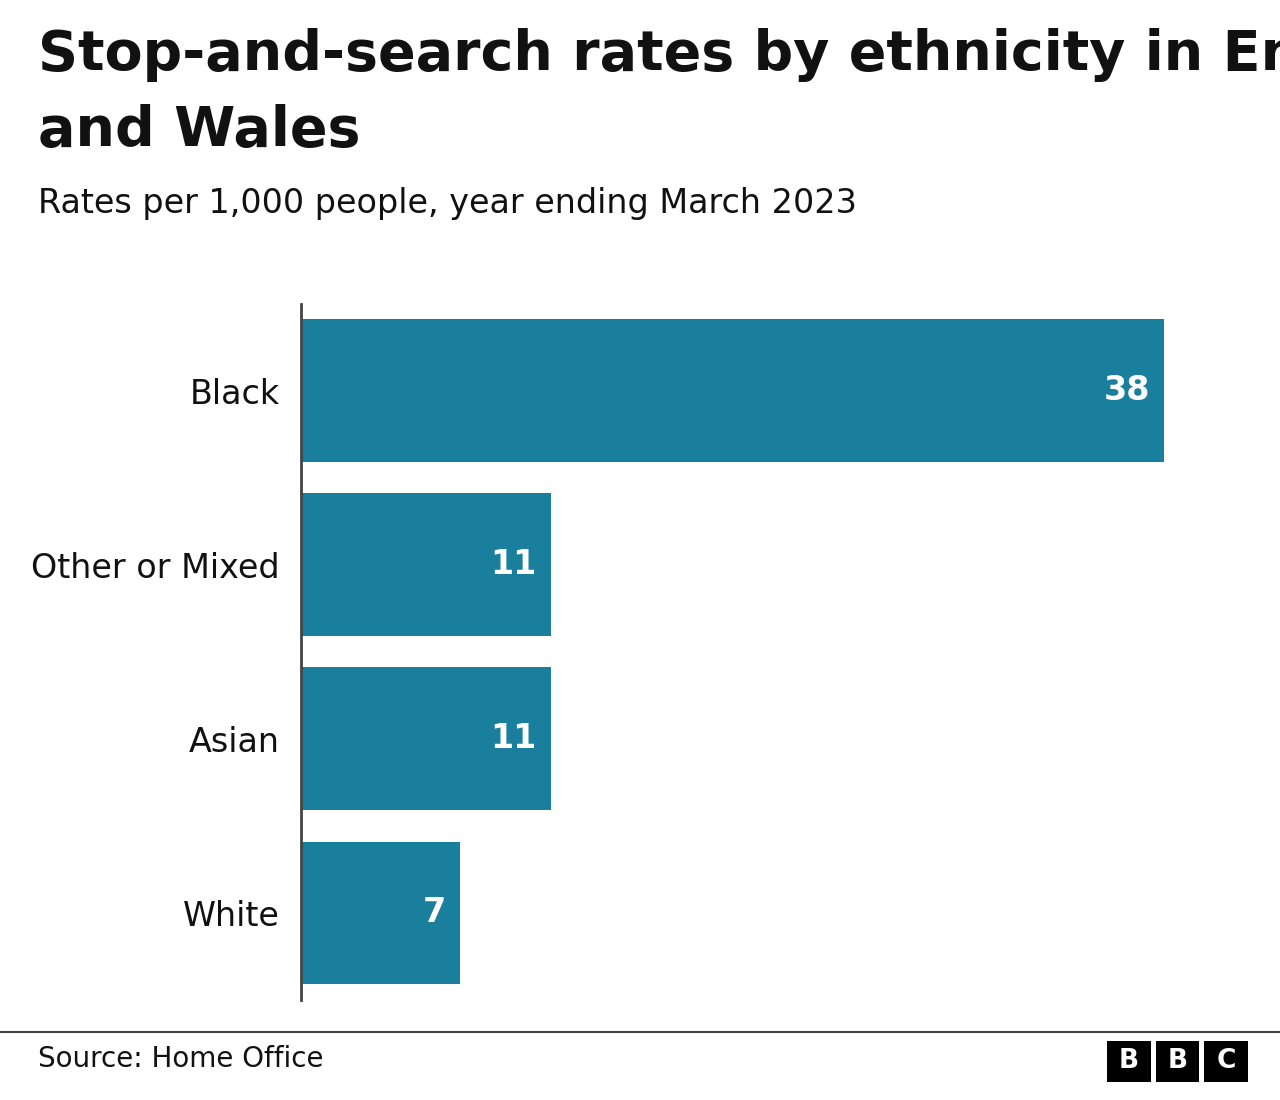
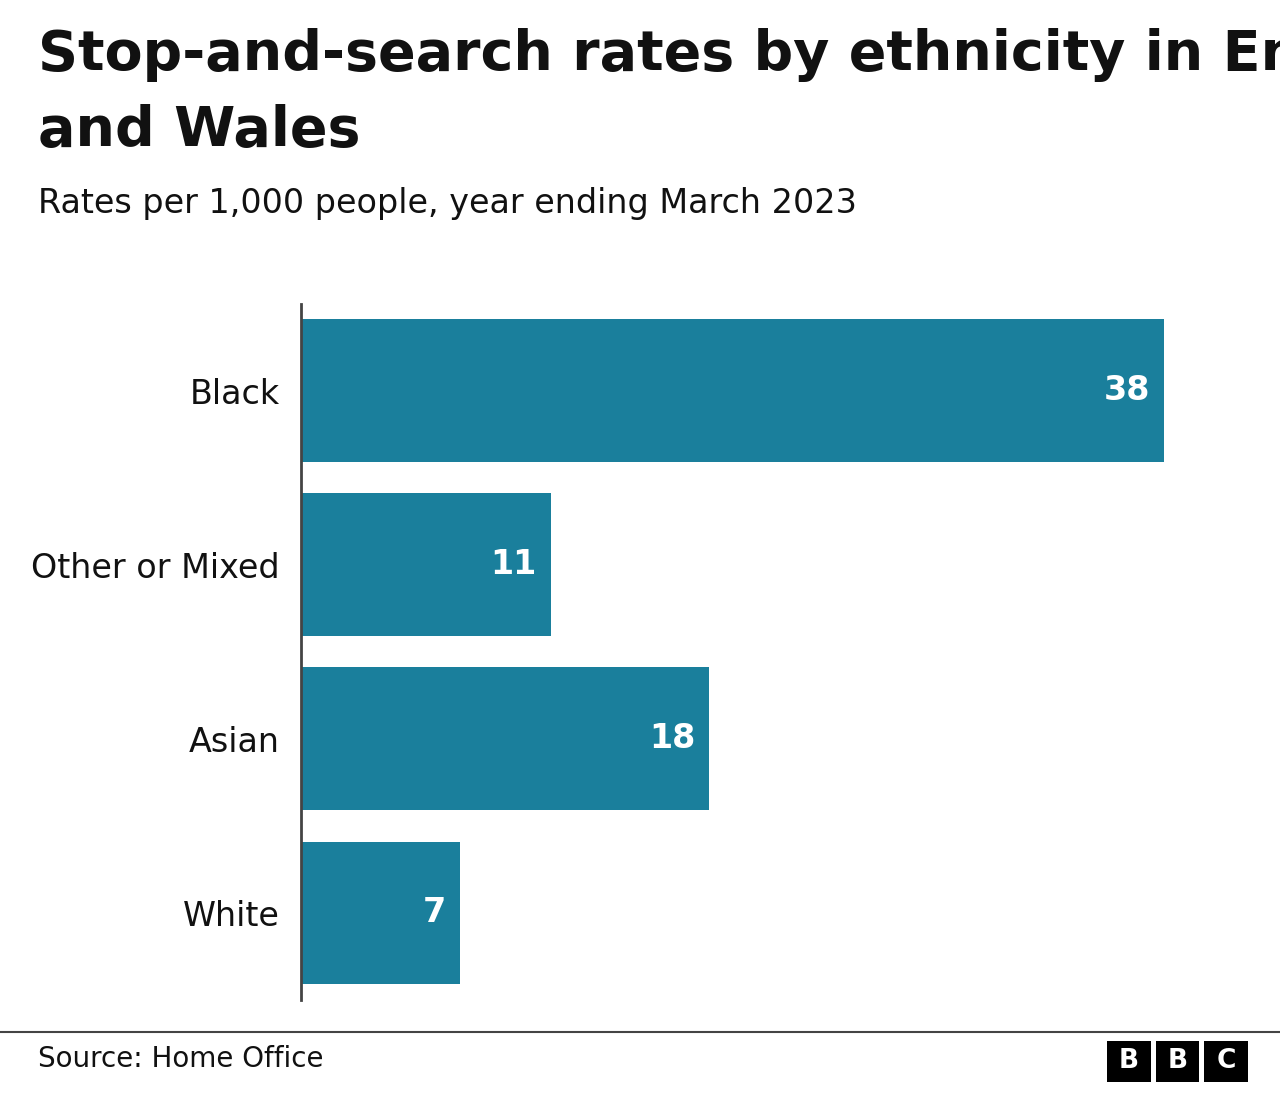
Asian: 11 -> 18
